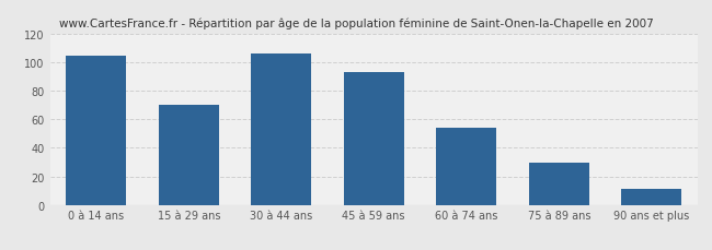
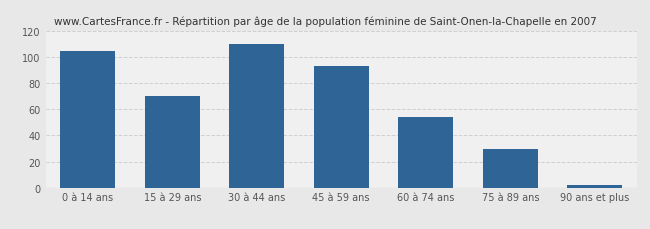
30 à 44 ans: 106 -> 110
90 ans et plus: 11 -> 2
